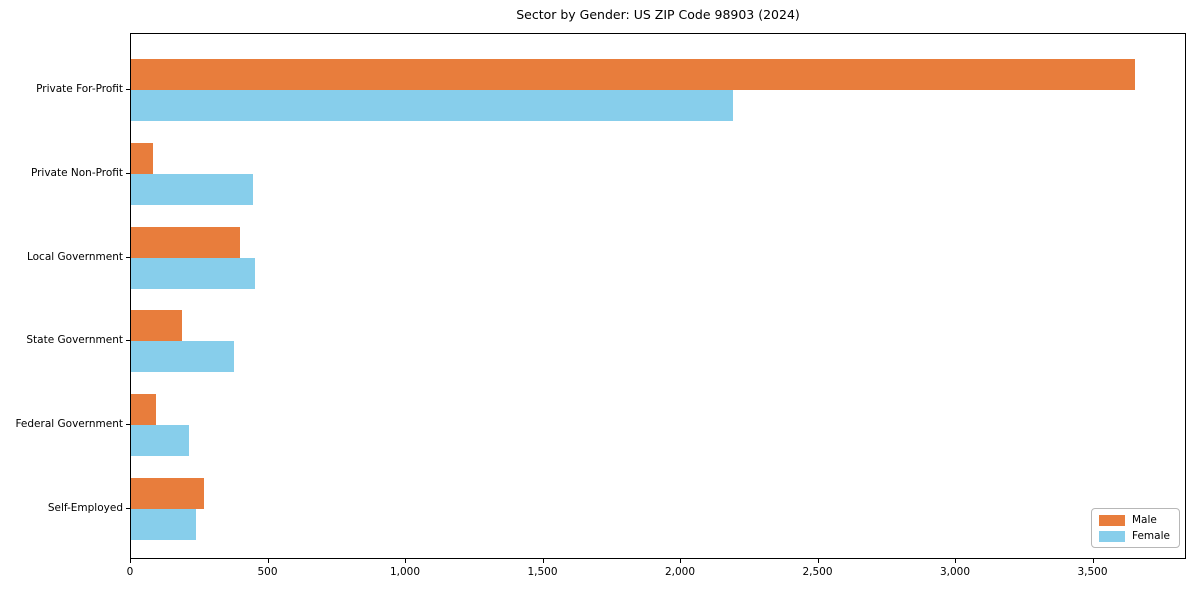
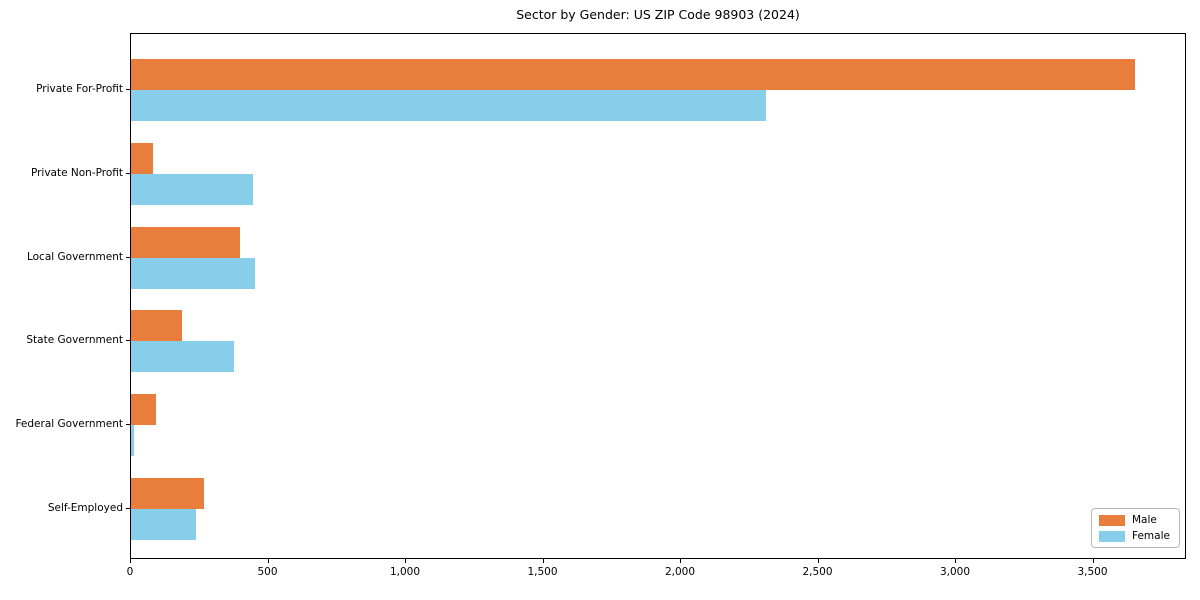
Female/Private For-Profit: 2190 -> 2310
Female/Federal Government: 210 -> 10
